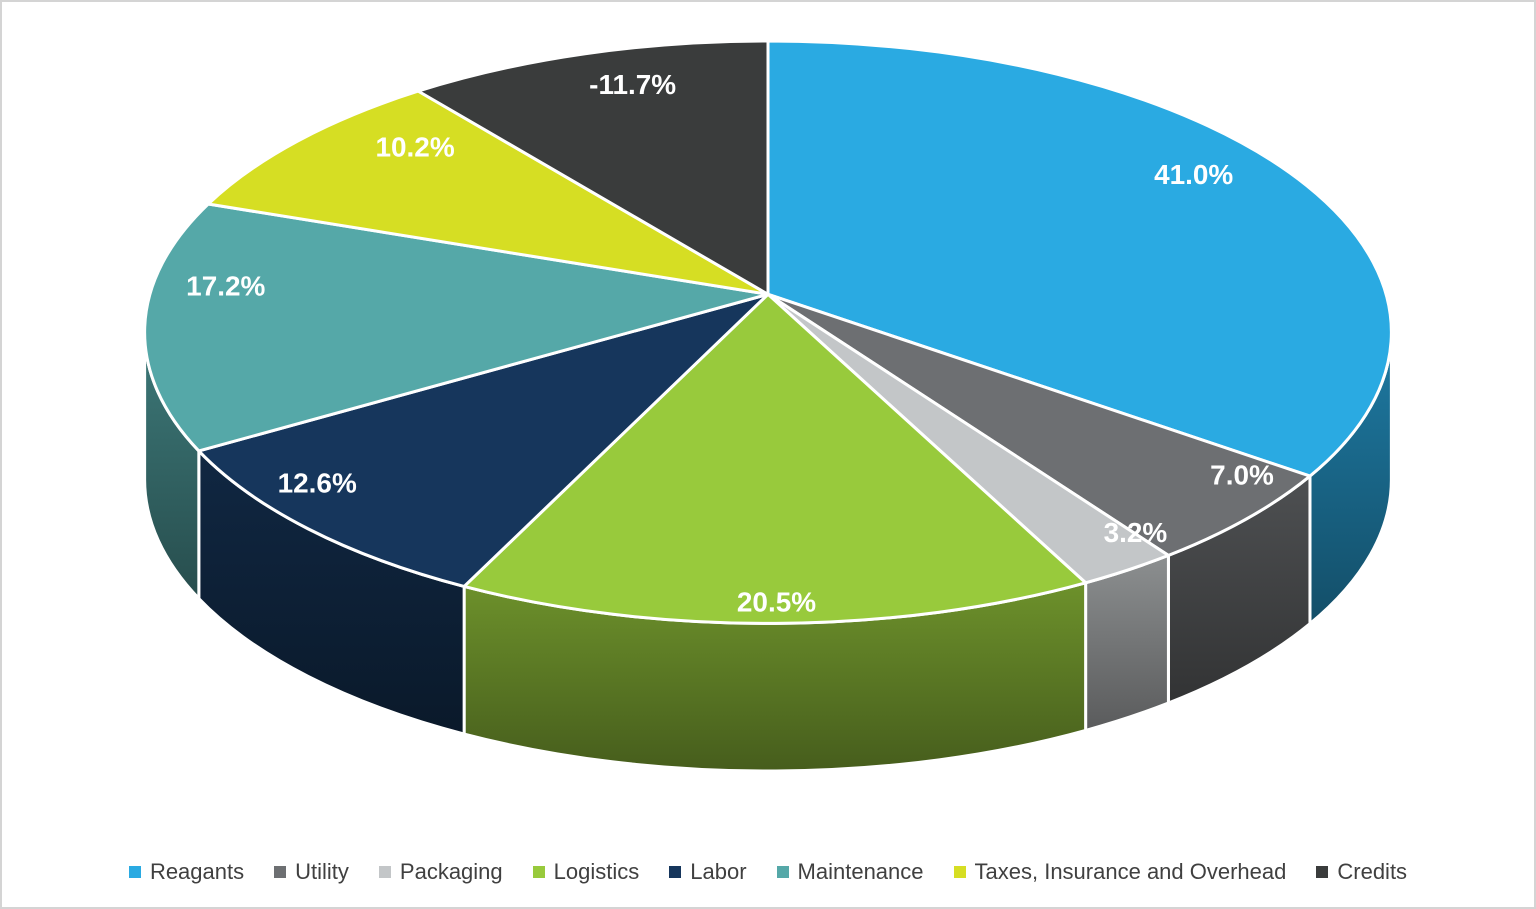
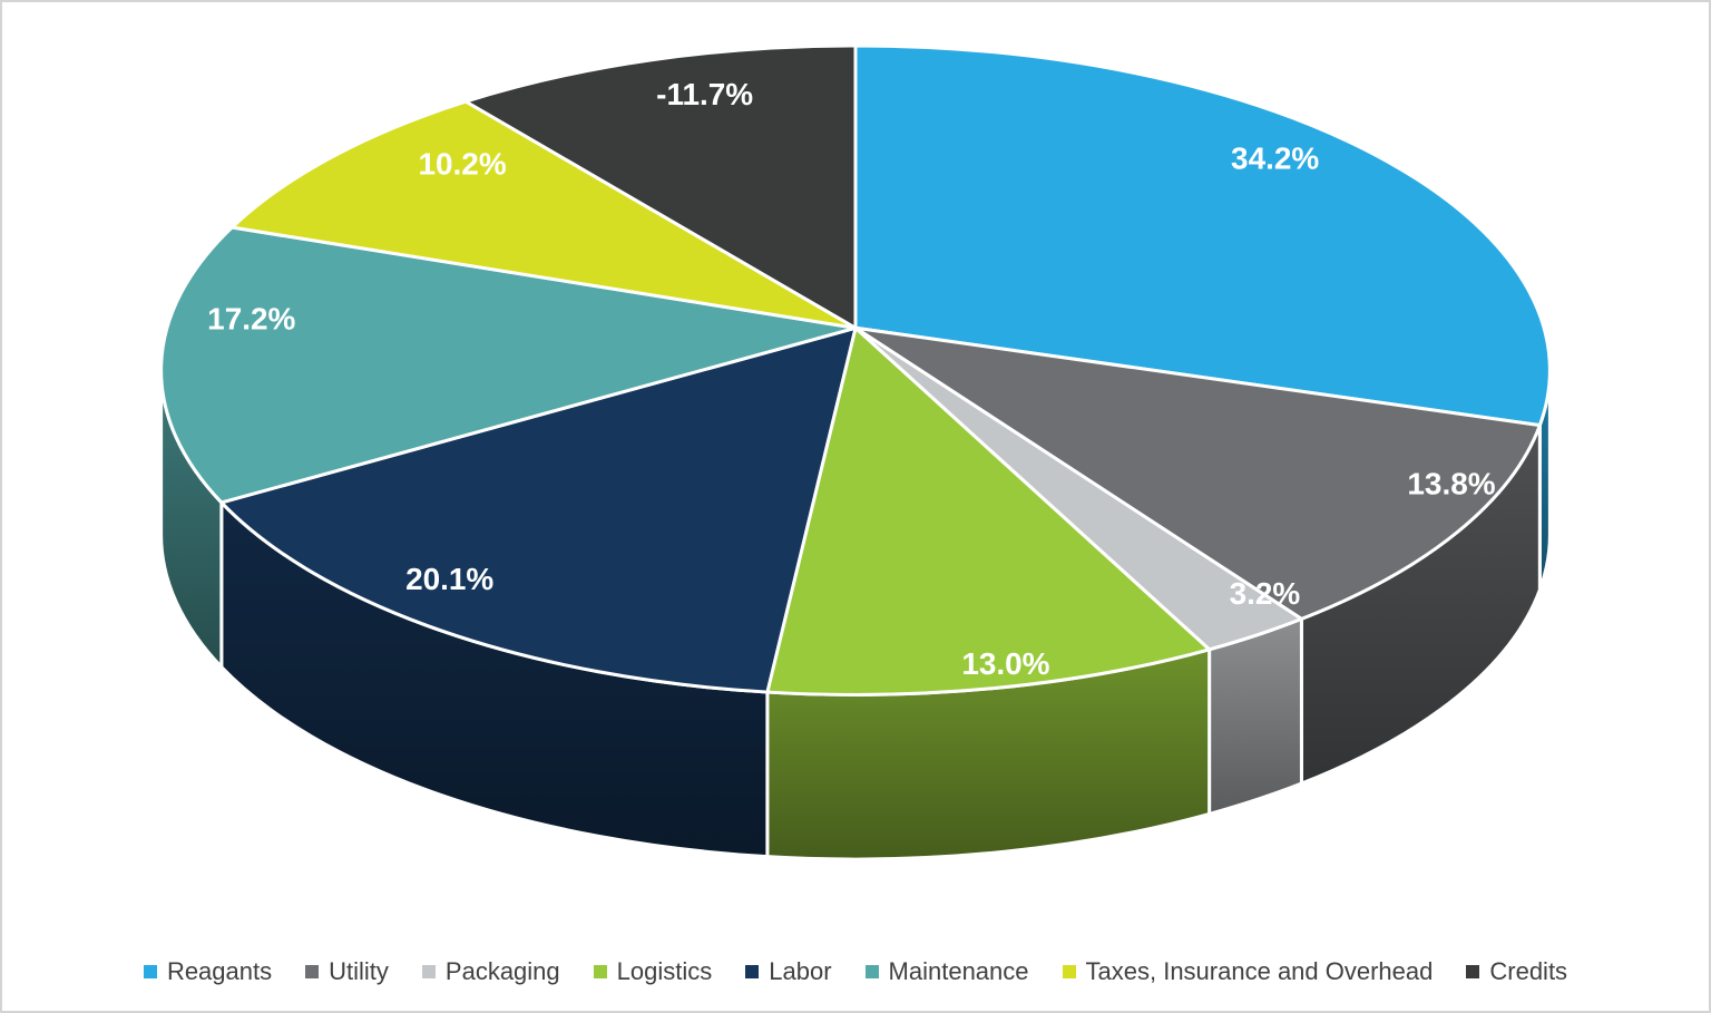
Reagants: 41.0% -> 34.2%
Utility: 7.0% -> 13.8%
Logistics: 20.5% -> 13.0%
Labor: 12.6% -> 20.1%
